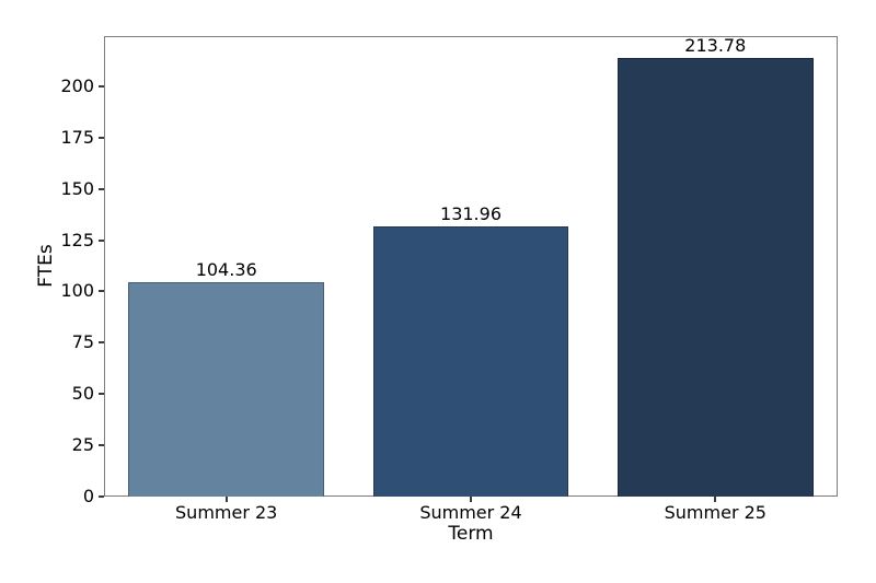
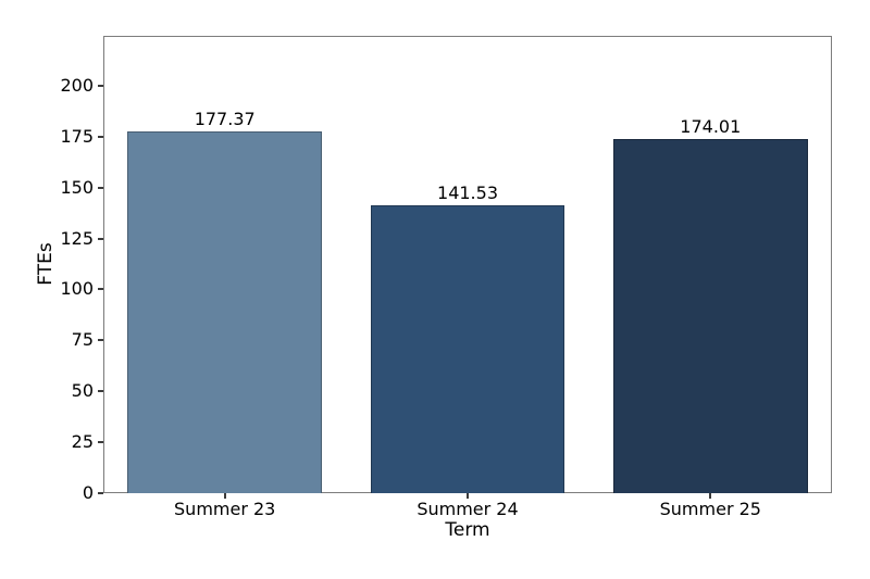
Summer 23: 104.36 -> 177.37
Summer 24: 131.96 -> 141.53
Summer 25: 213.78 -> 174.01
